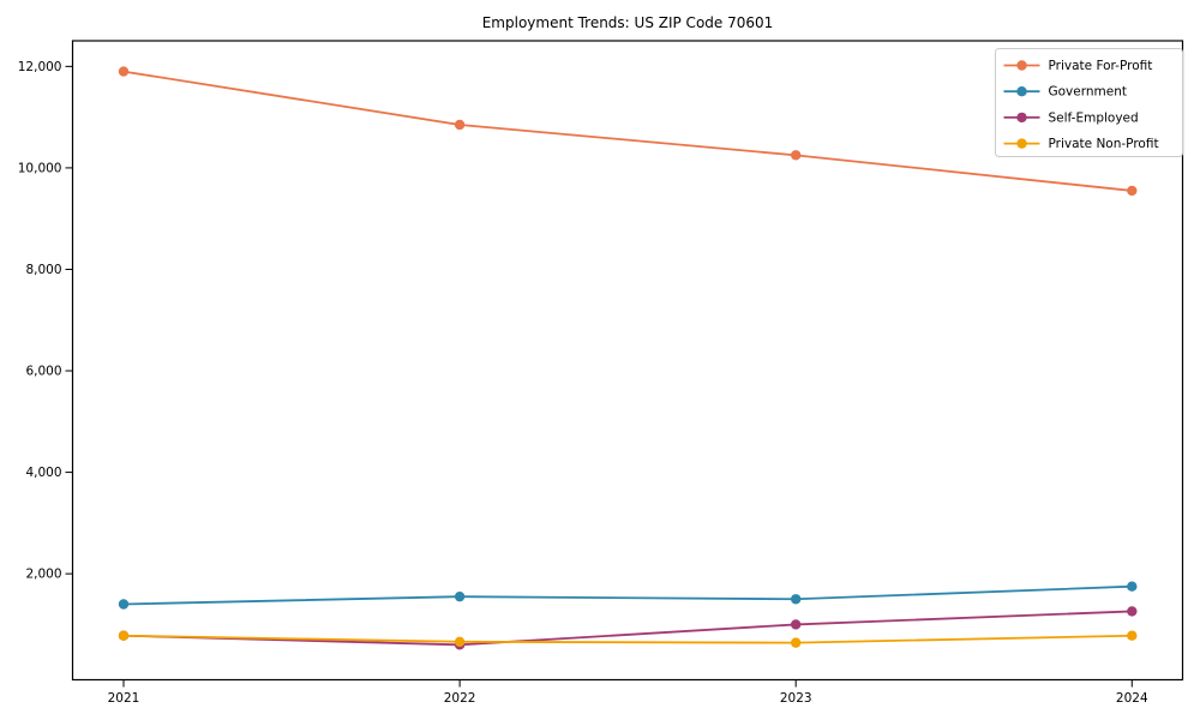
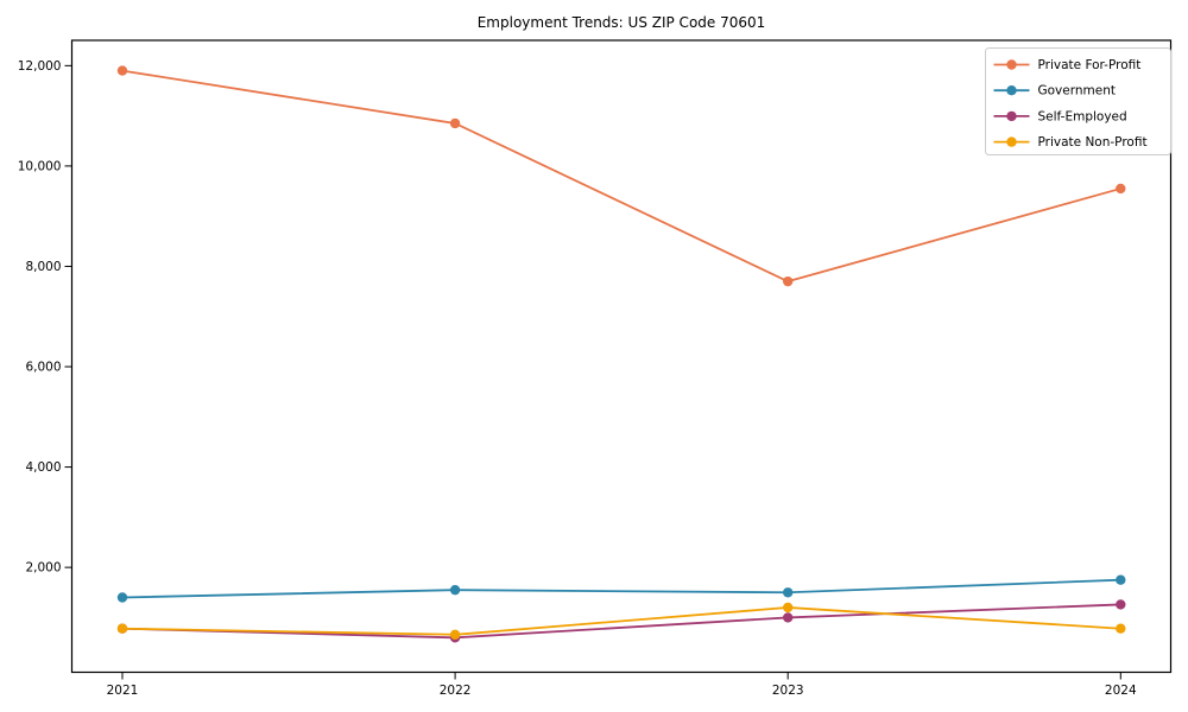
Private For-Profit/2023: 10200 -> 7700
Private Non-Profit/2023: 600 -> 1200
